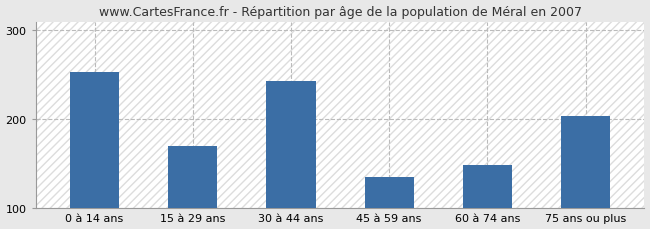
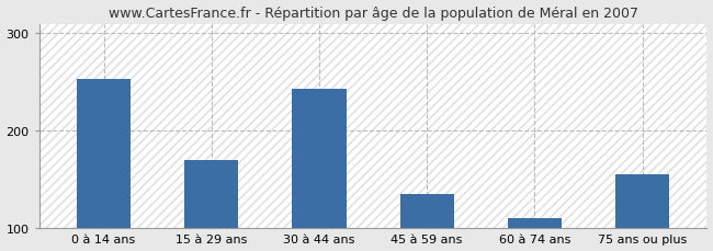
60 à 74 ans: 148 -> 110
75 ans ou plus: 204 -> 155
